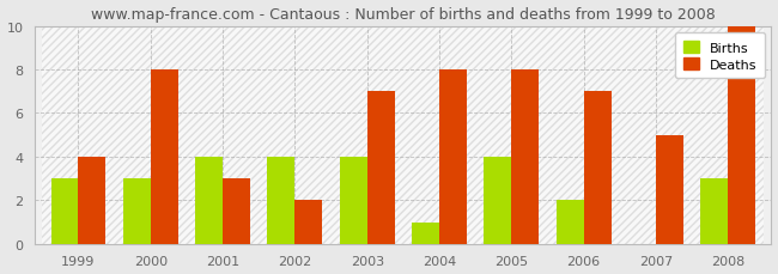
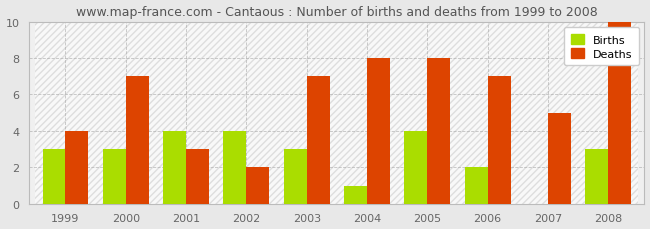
Deaths/2000: 8 -> 7
Births/2003: 4 -> 3
